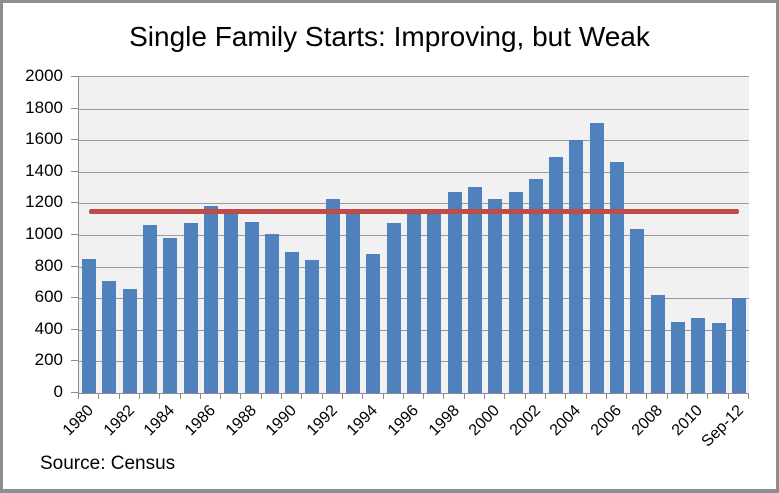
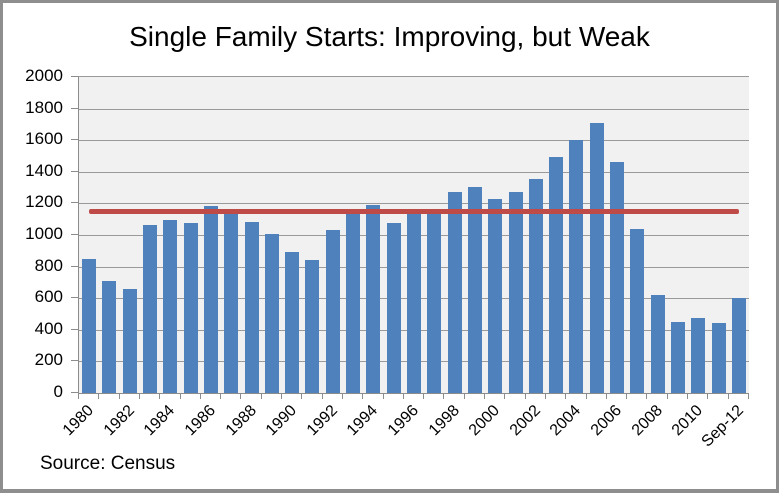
1984: 980 -> 1100
1992: 1230 -> 1030
1994: 880 -> 1190
